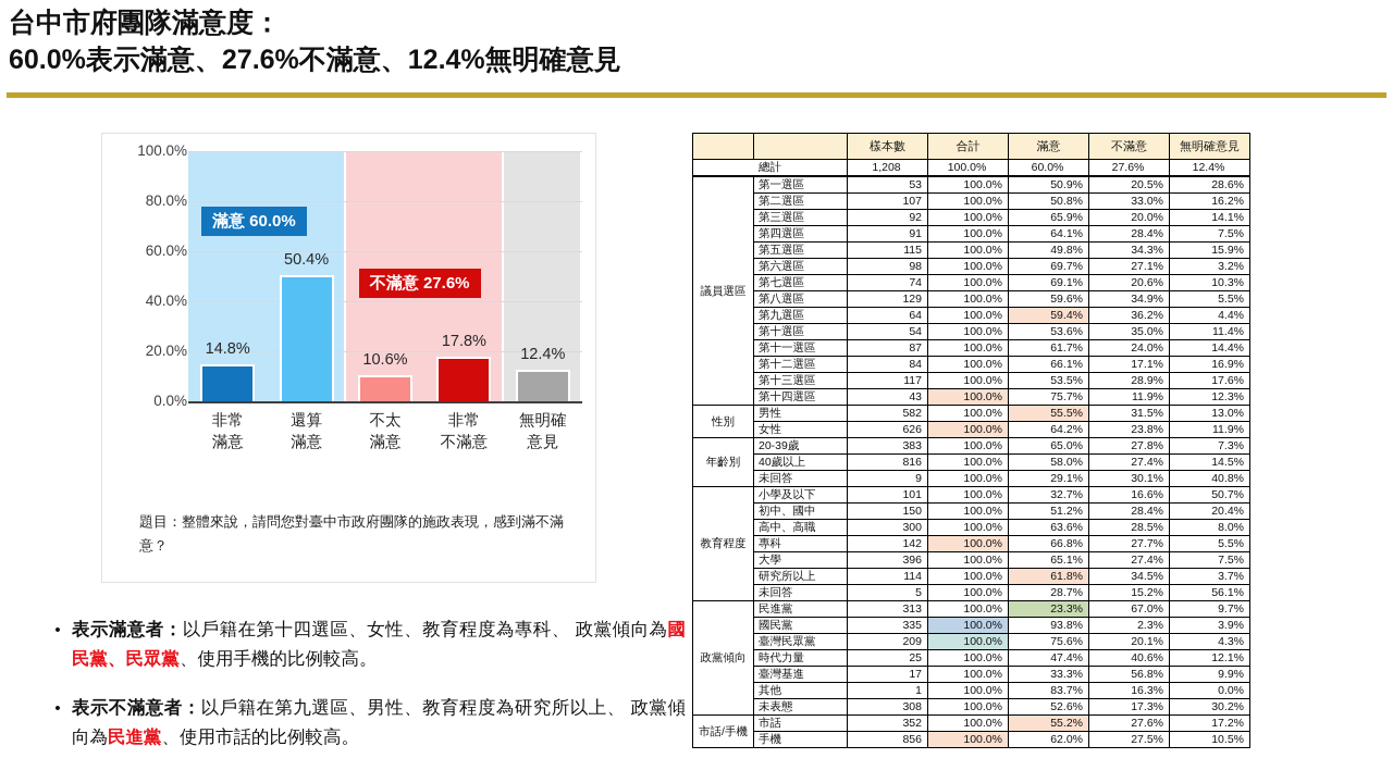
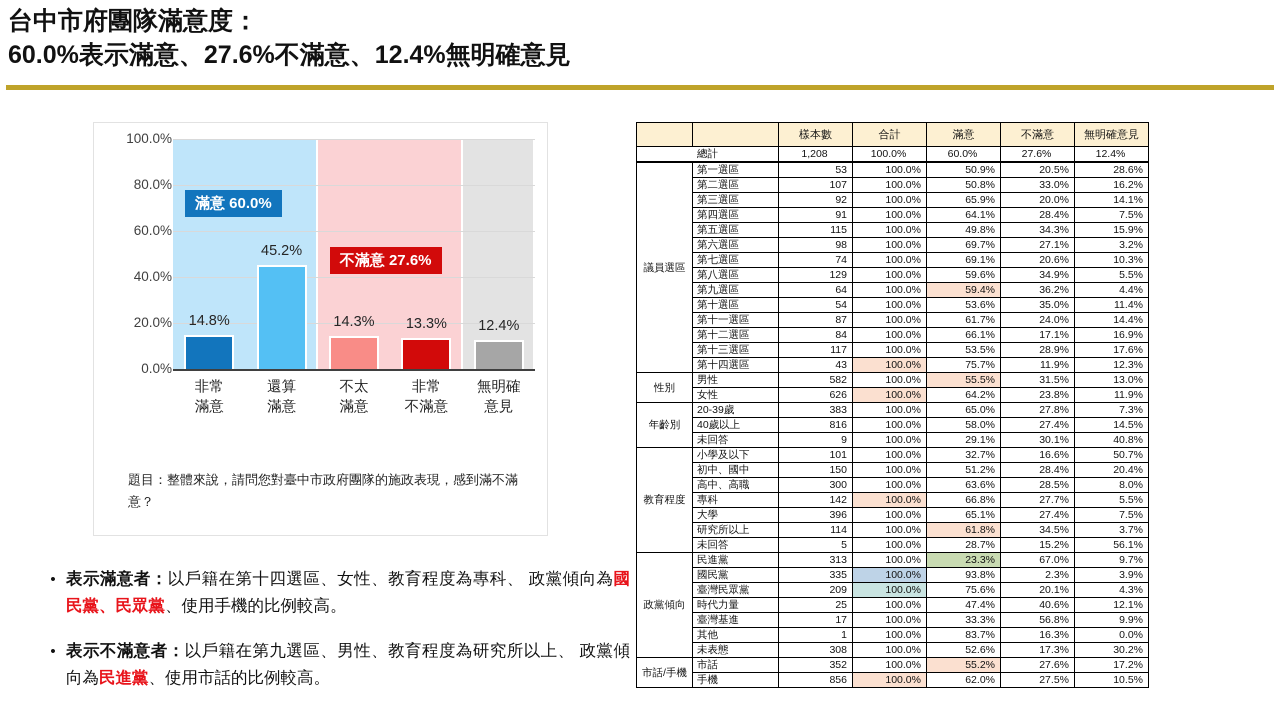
還算 滿意: 50.4% -> 45.2%
不太 滿意: 10.6% -> 14.3%
非常 不滿意: 17.8% -> 13.3%
